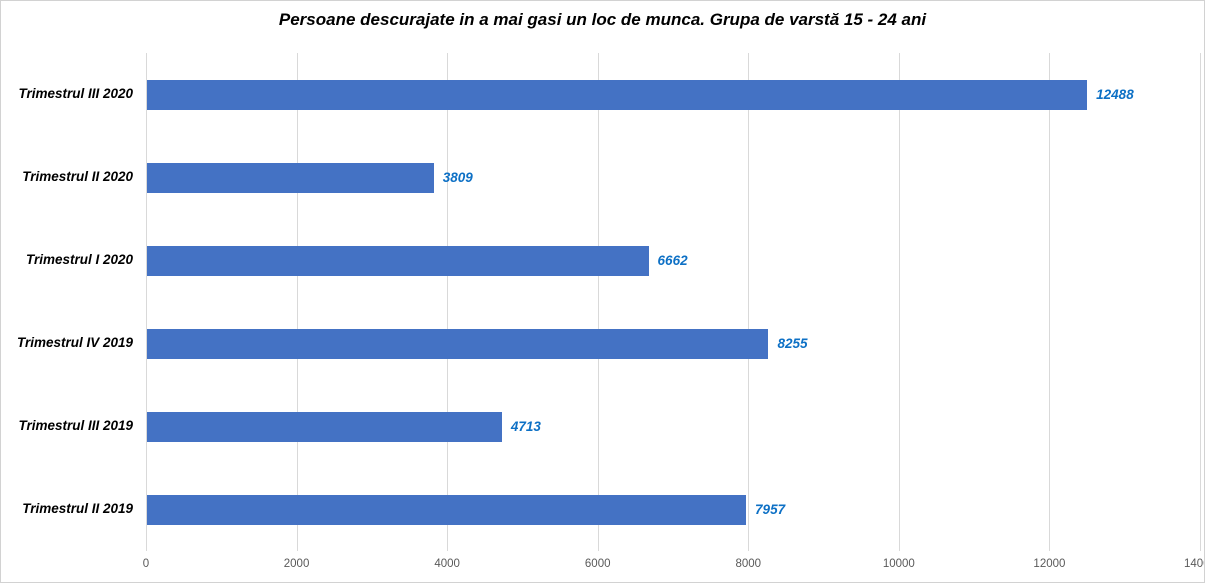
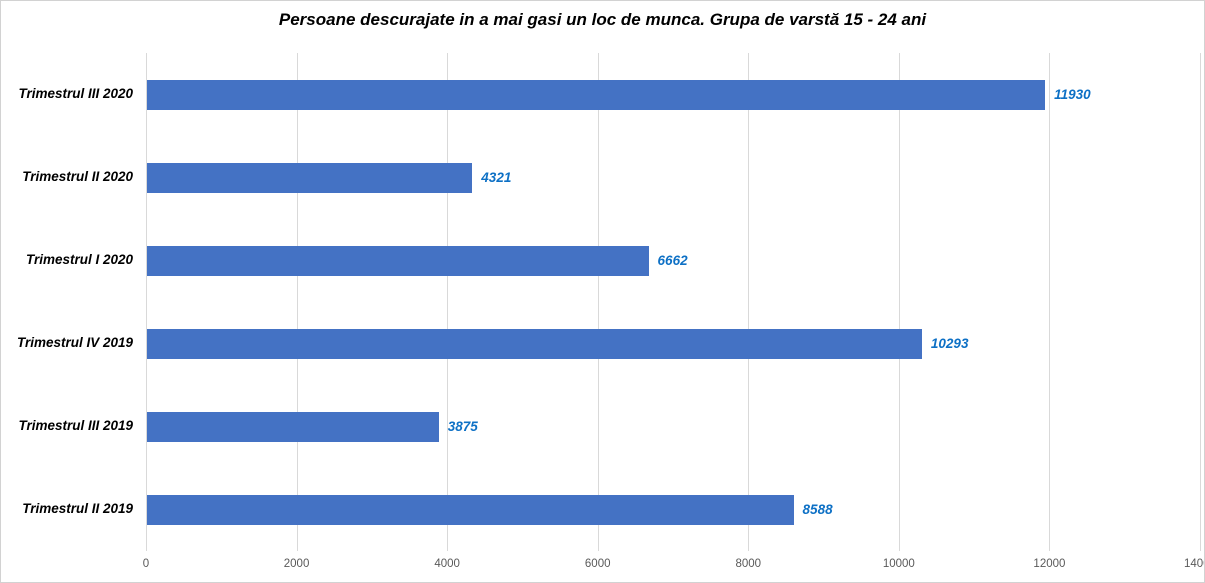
Trimestrul III 2020: 12488 -> 11930
Trimestrul II 2020: 3809 -> 4321
Trimestrul IV 2019: 8255 -> 10293
Trimestrul III 2019: 4713 -> 3875
Trimestrul II 2019: 7957 -> 8588
